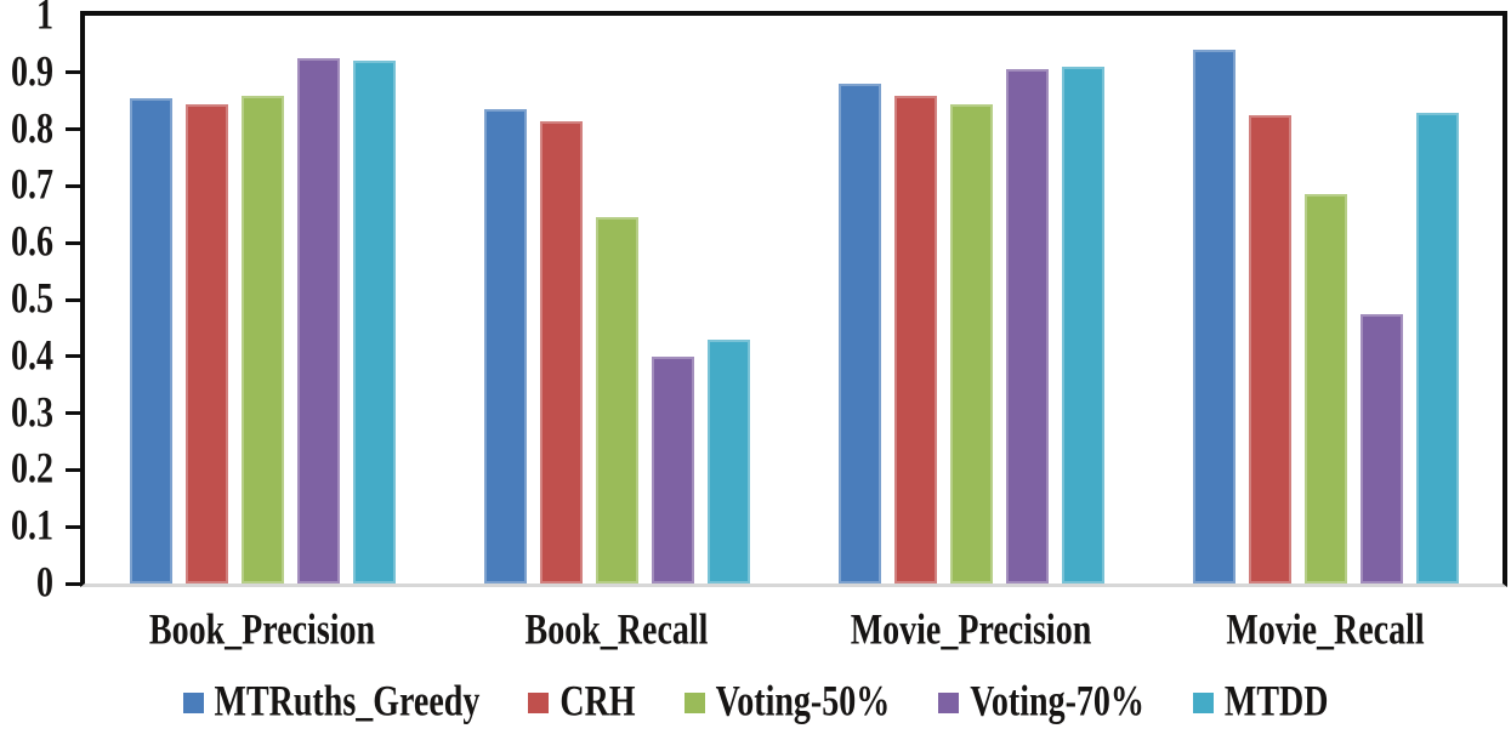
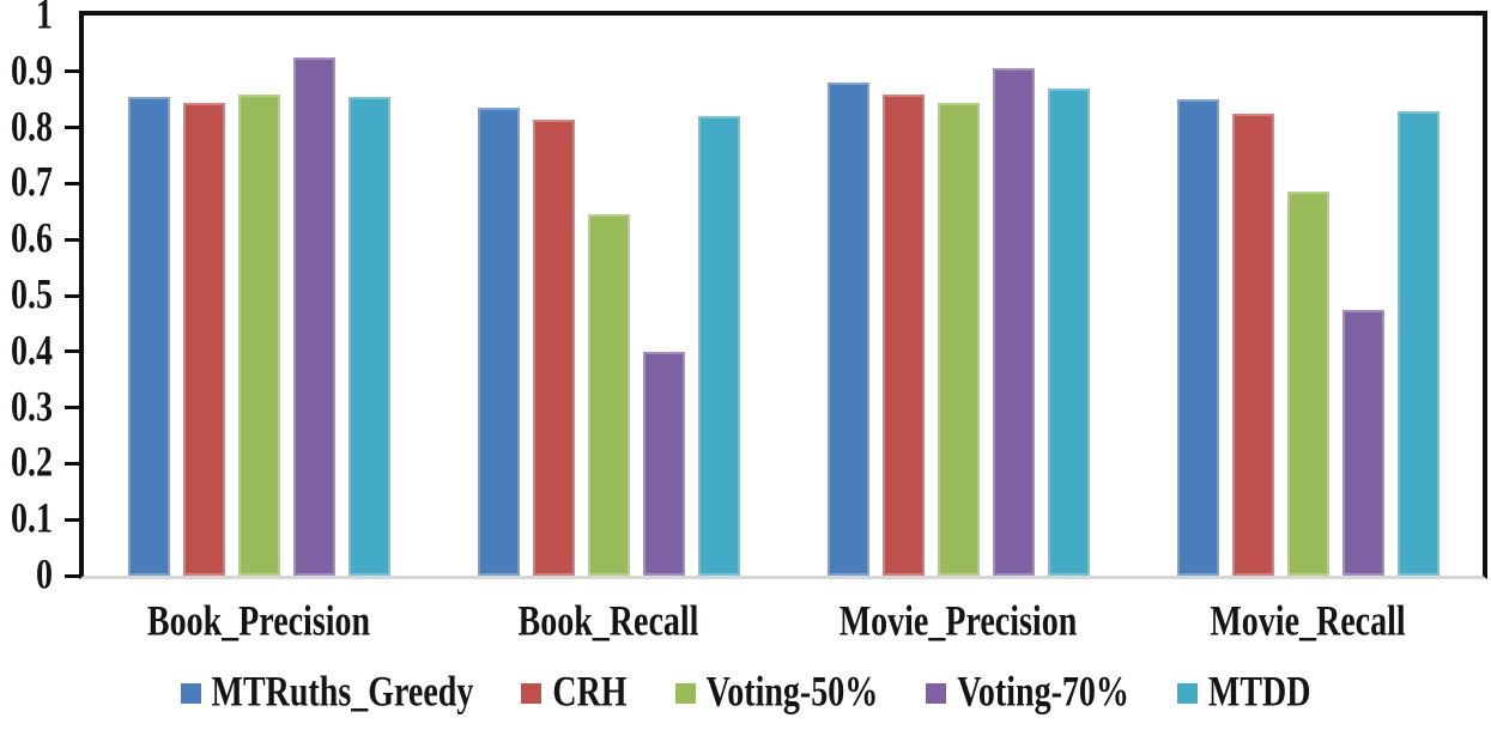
MTDD/Book_Precision: 0.92 -> 0.85
MTDD/Book_Recall: 0.43 -> 0.82
MTDD/Movie_Precision: 0.91 -> 0.87
MTRuths_Greedy/Movie_Recall: 0.94 -> 0.85
